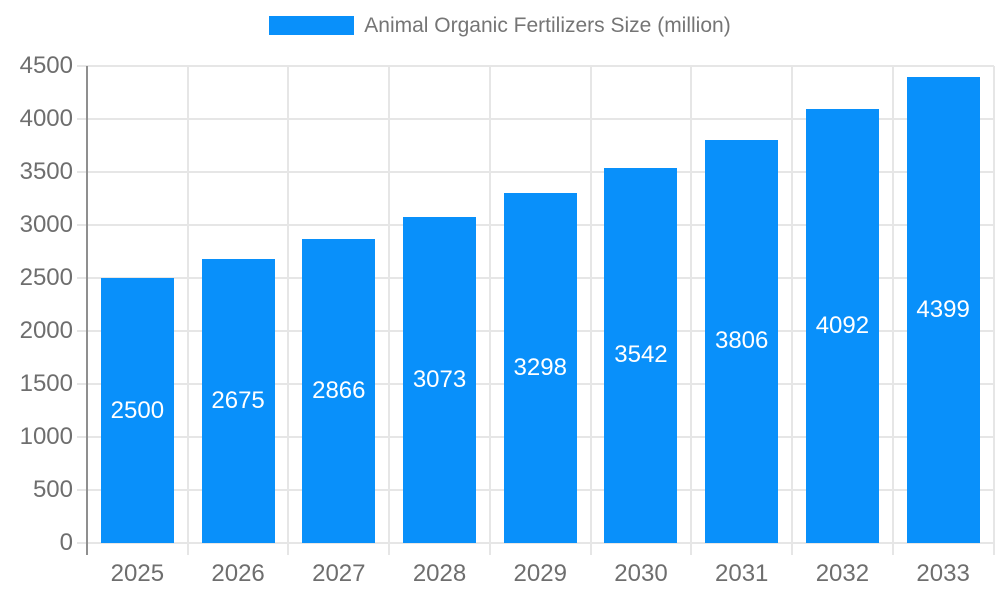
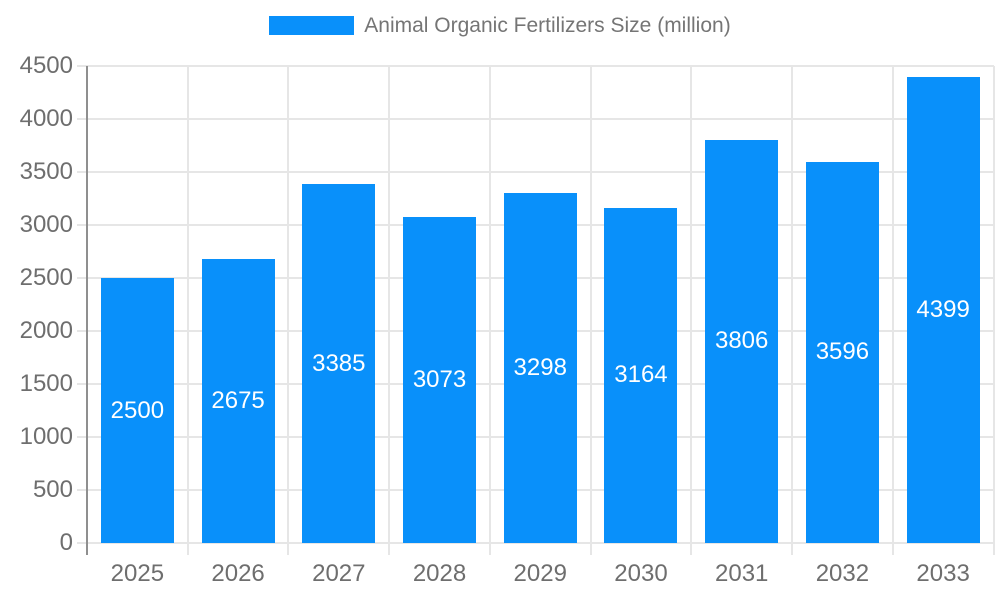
2027: 2866 -> 3385
2030: 3542 -> 3164
2032: 4092 -> 3596
